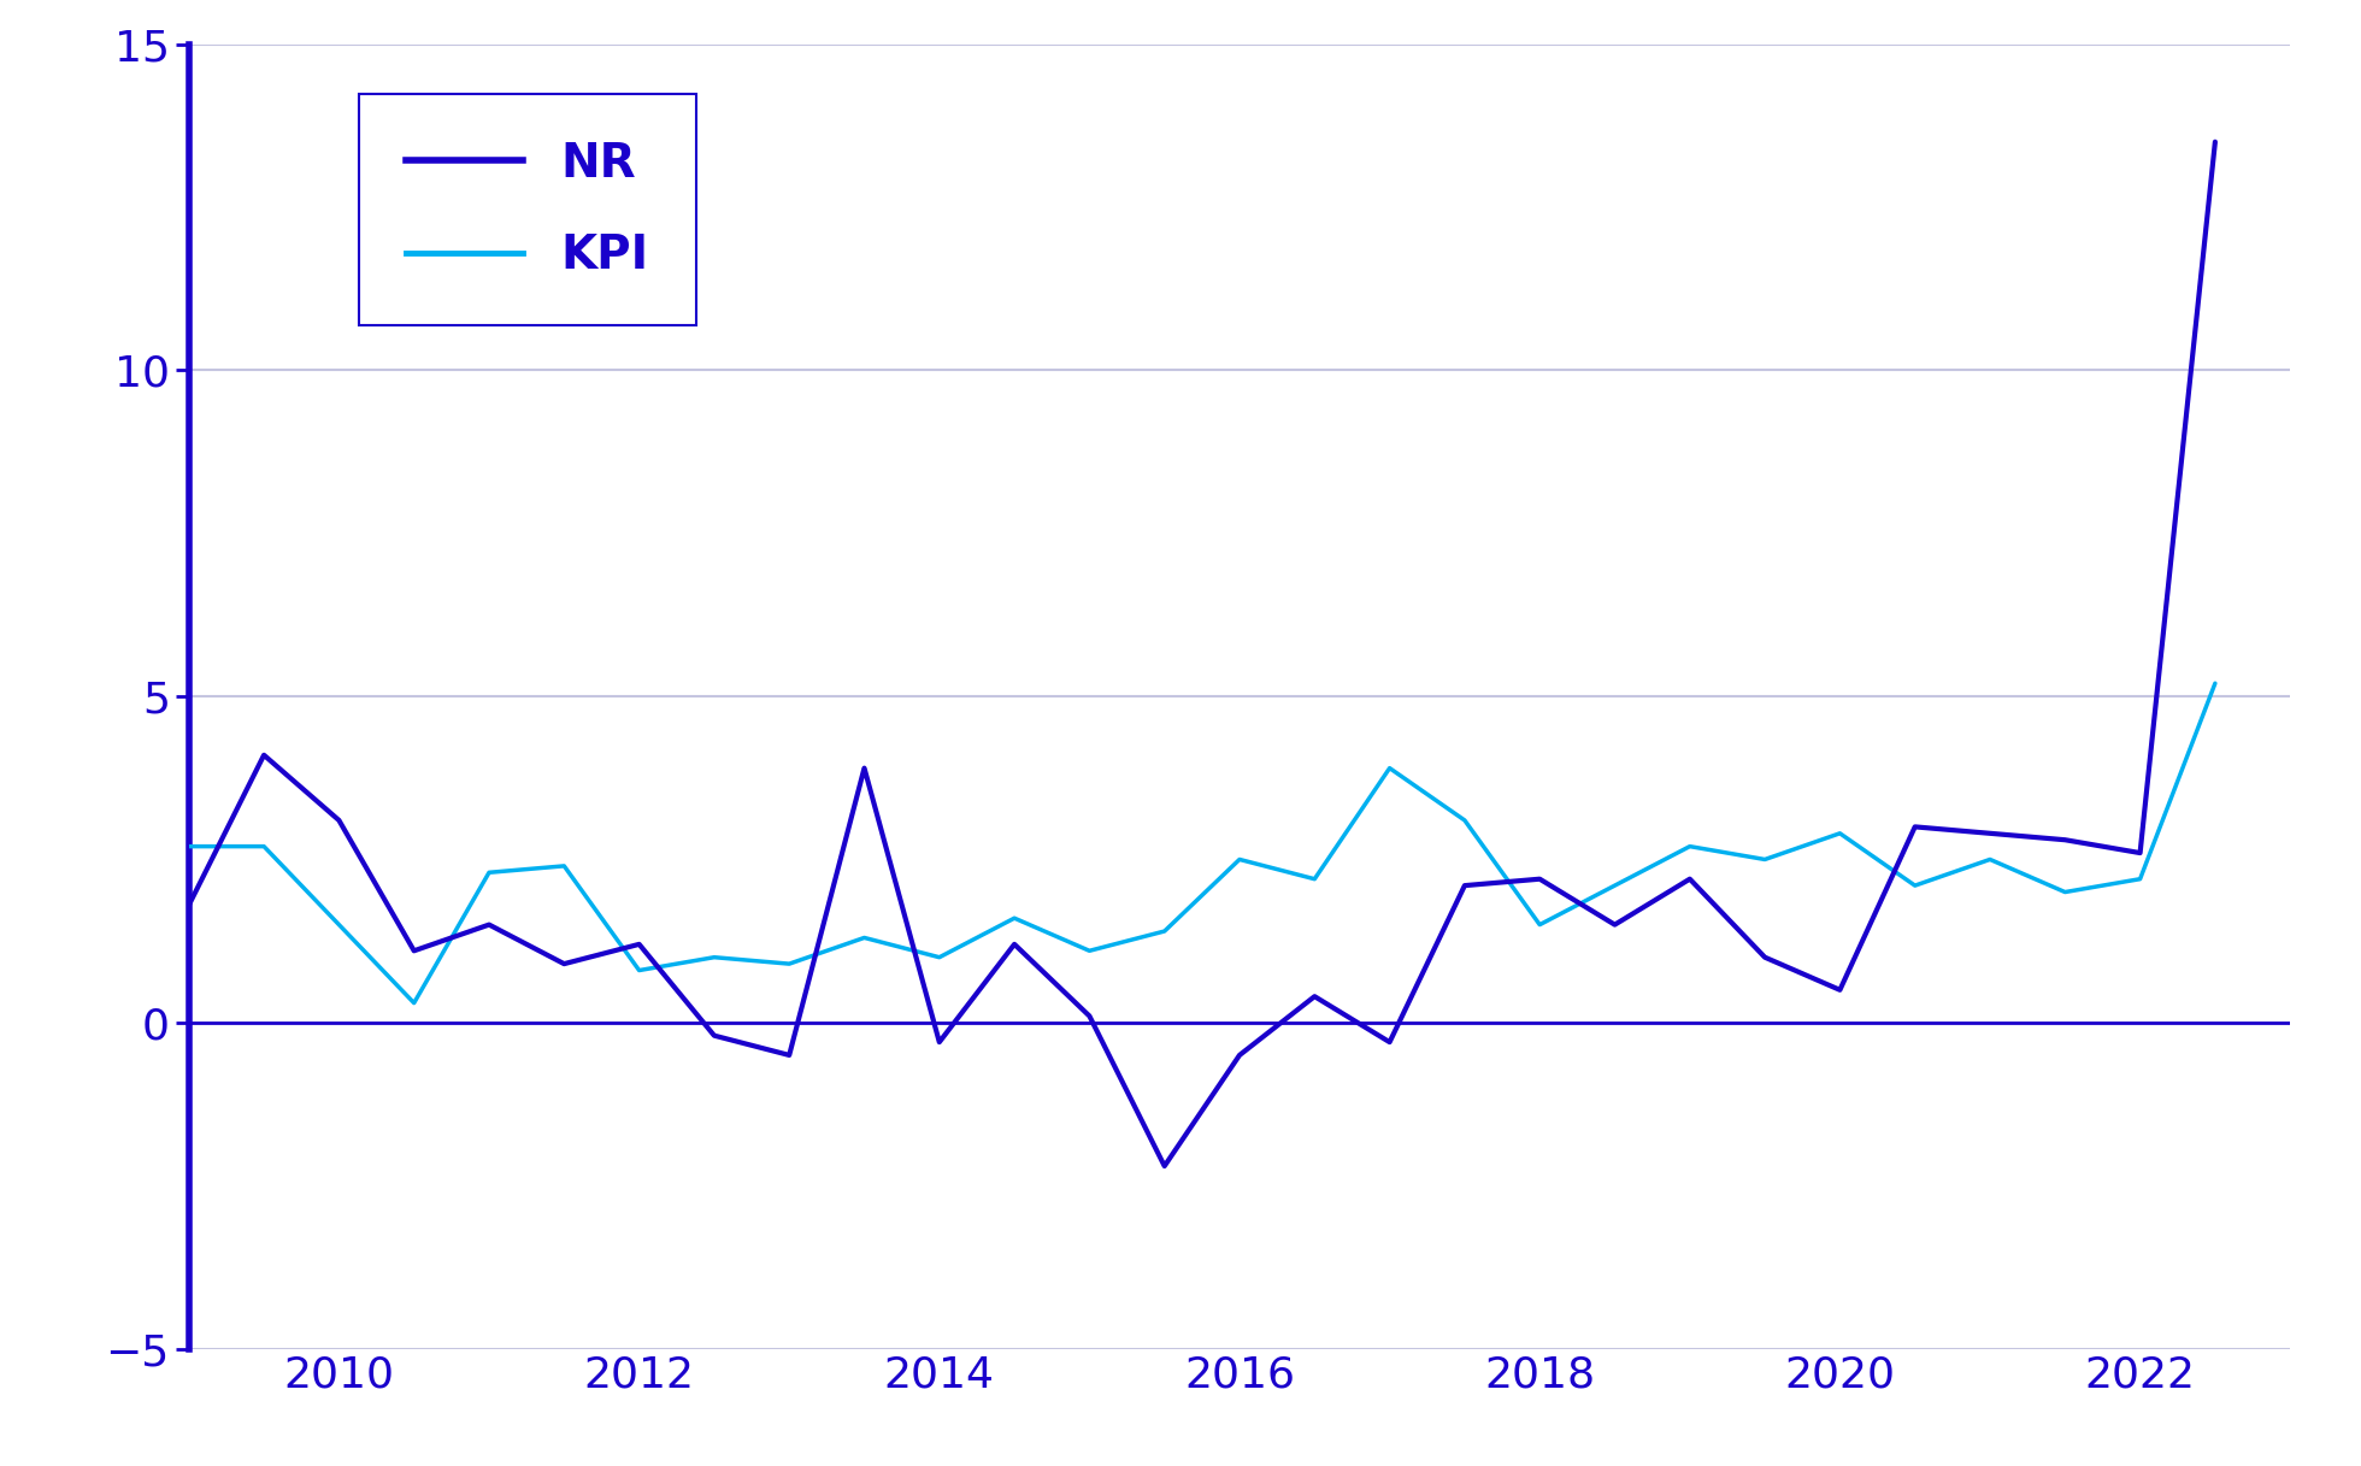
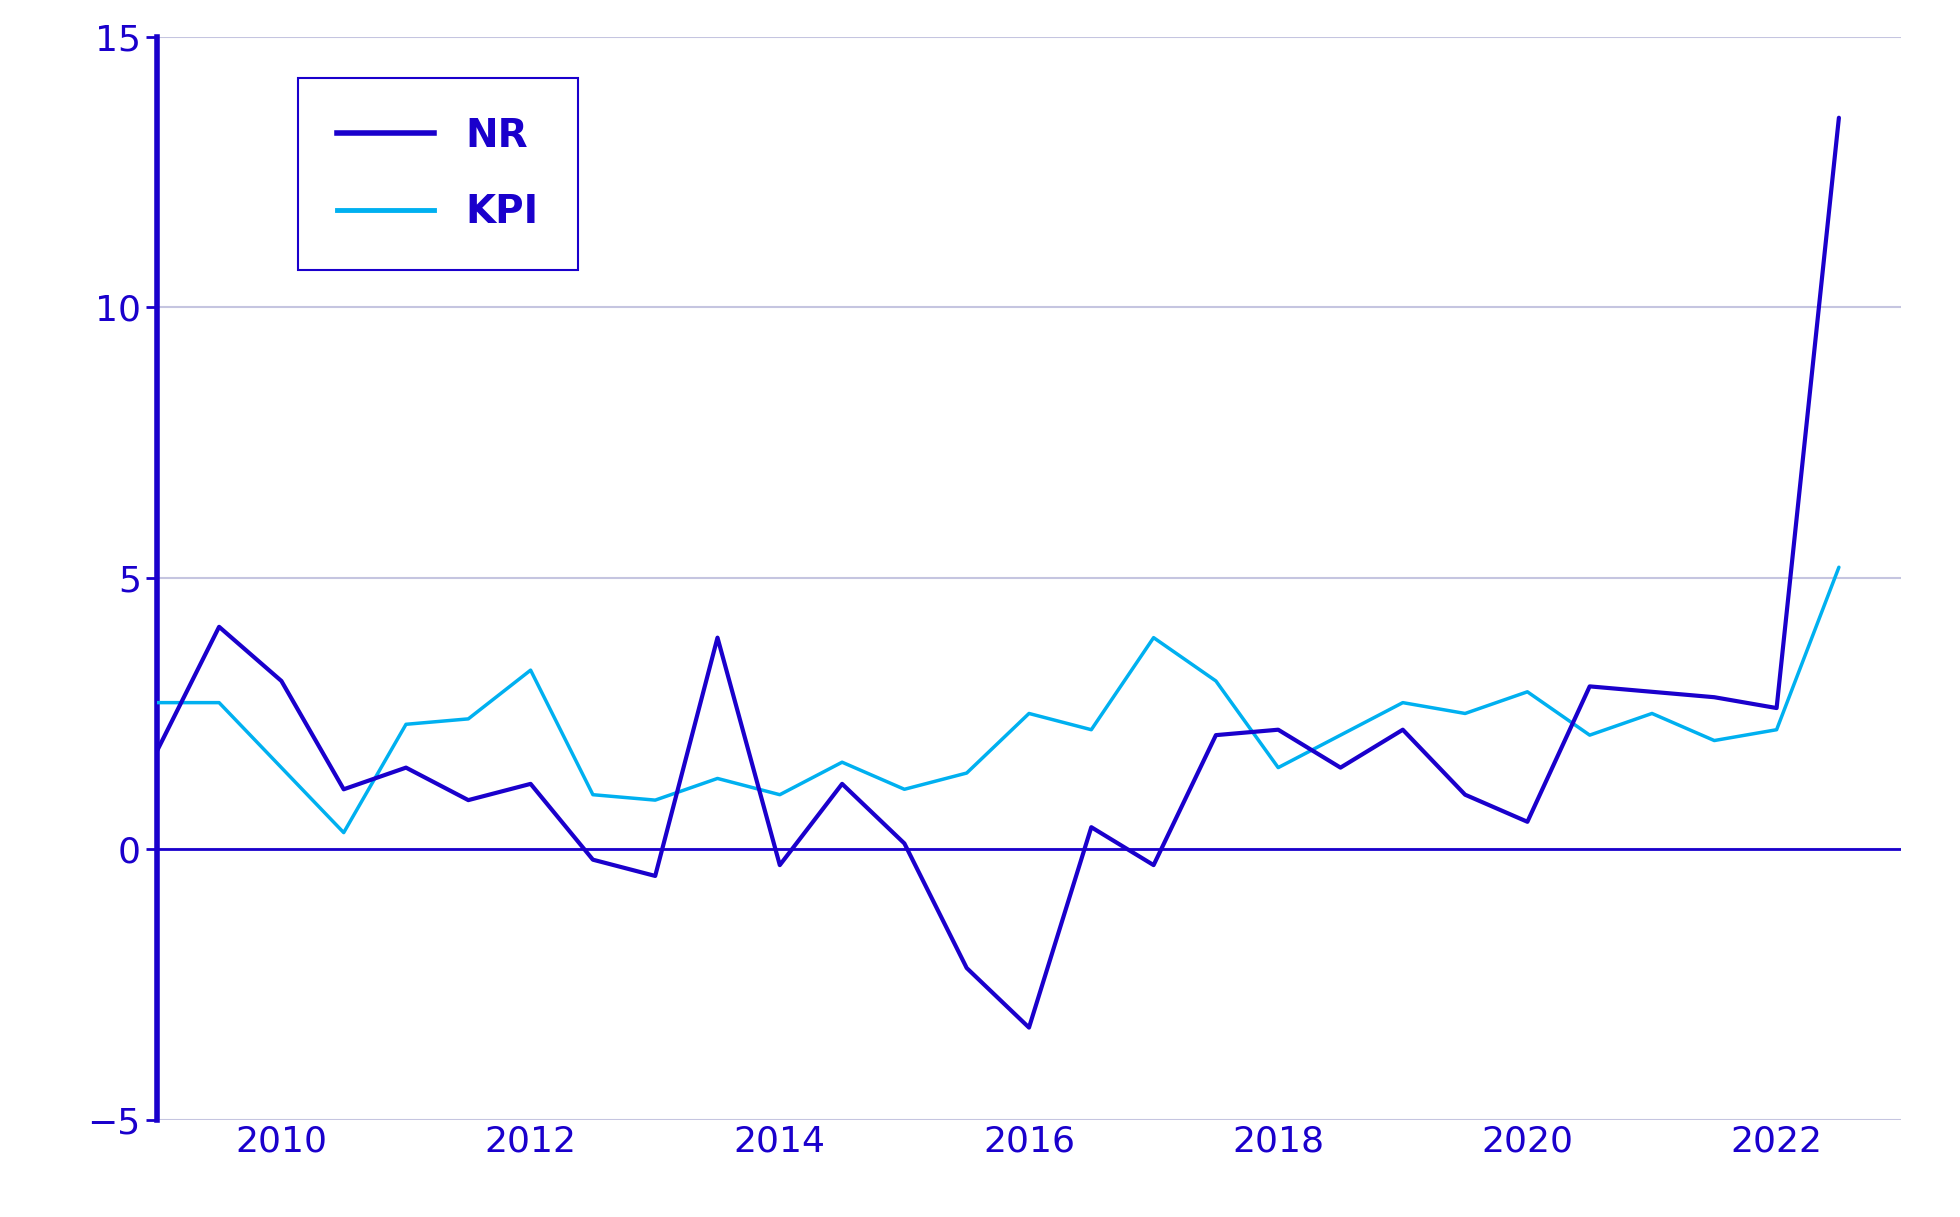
KPI/2012: 0.8 -> 3.3
NR/2016: -0.5 -> -3.3
